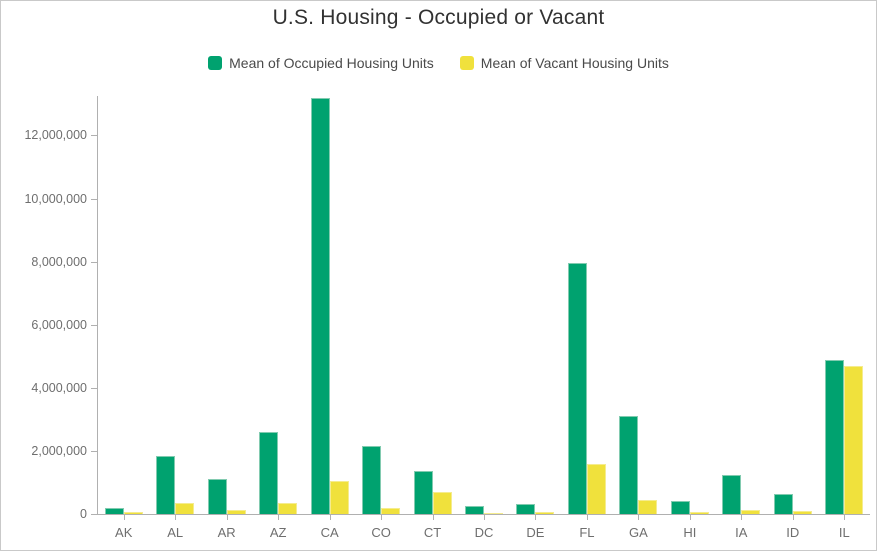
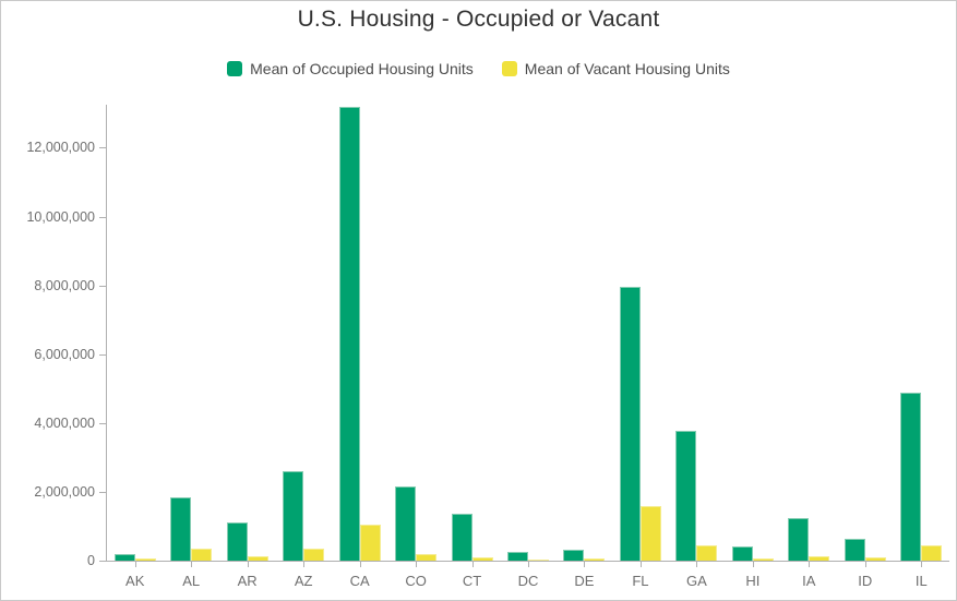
Mean of Vacant Housing Units/CT: 700000 -> 100000
Mean of Occupied Housing Units/GA: 3100000 -> 3800000
Mean of Vacant Housing Units/IL: 4700000 -> 400000
